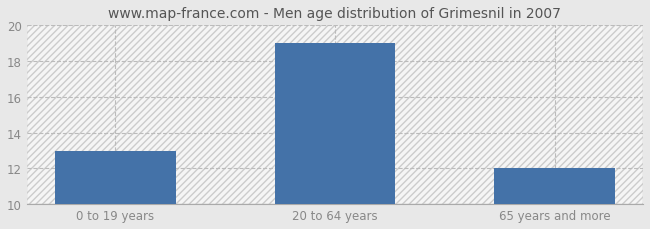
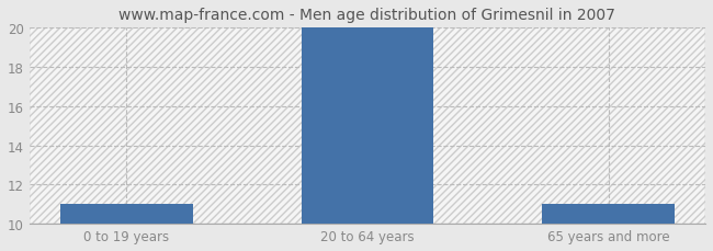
0 to 19 years: 13 -> 11
20 to 64 years: 19 -> 20
65 years and more: 12 -> 11
